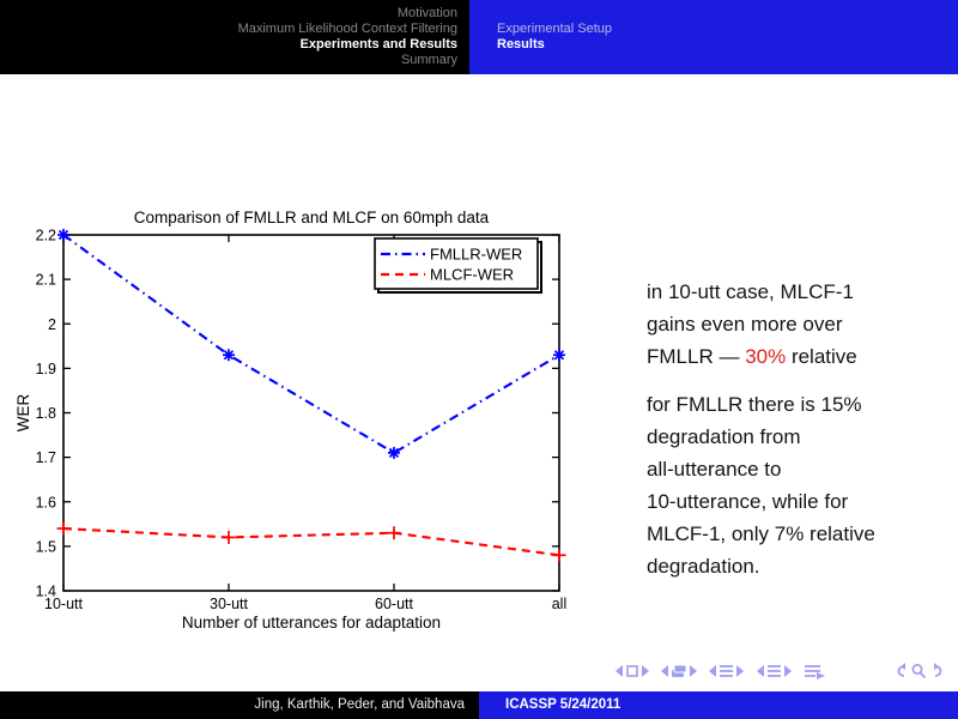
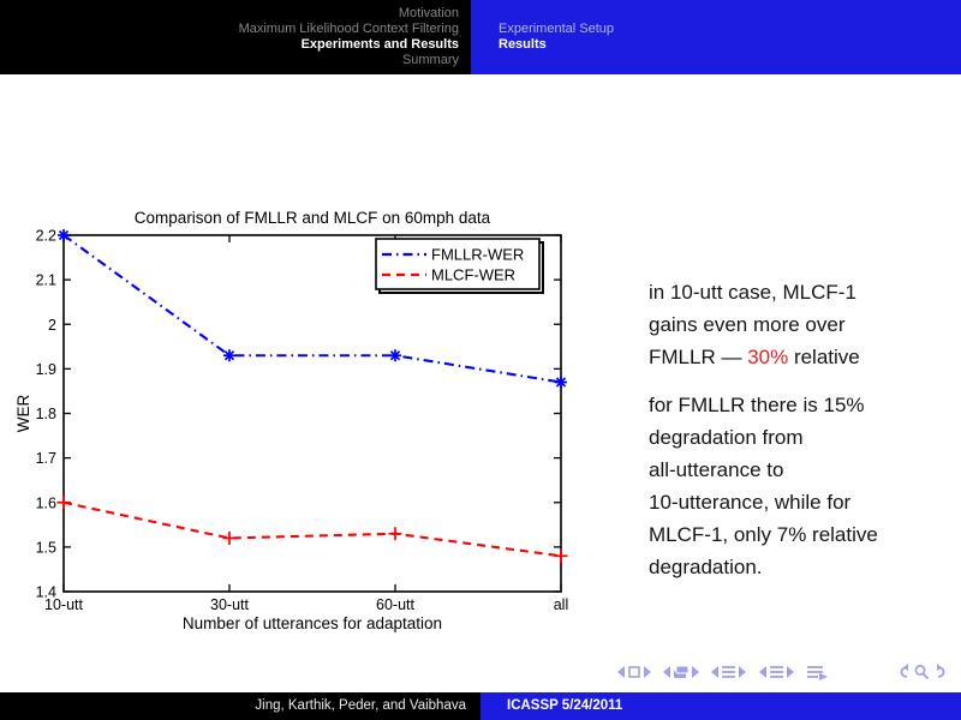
MLCF-WER/10-utt: 1.54 -> 1.60
FMLLR-WER/60-utt: 1.71 -> 1.93
FMLLR-WER/all: 1.93 -> 1.87
